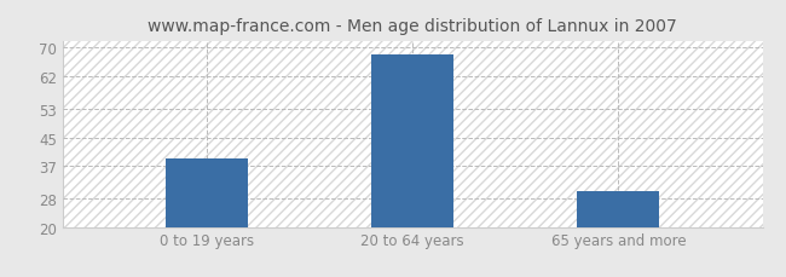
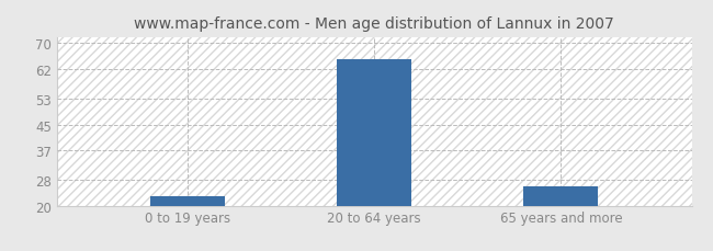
0 to 19 years: 39 -> 23
20 to 64 years: 68 -> 65
65 years and more: 30 -> 26
